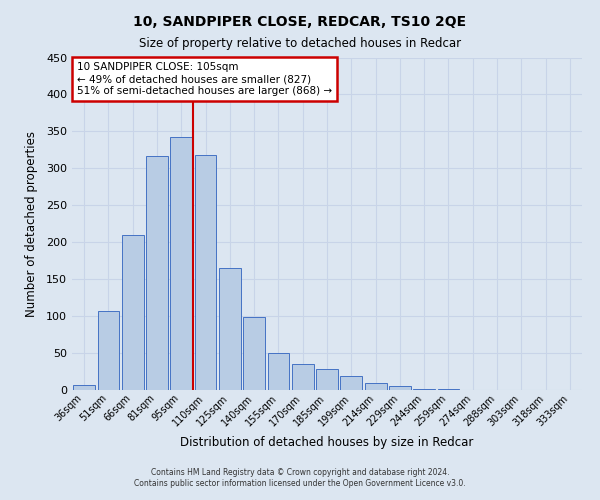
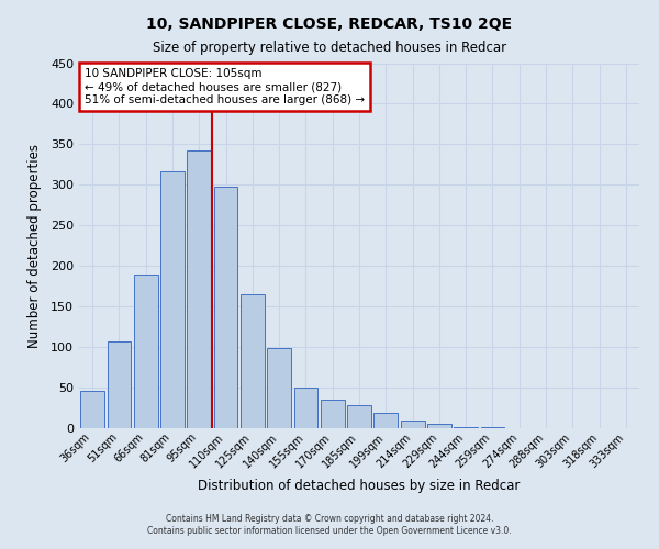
36sqm: 7 -> 46
66sqm: 210 -> 190
110sqm: 318 -> 298
